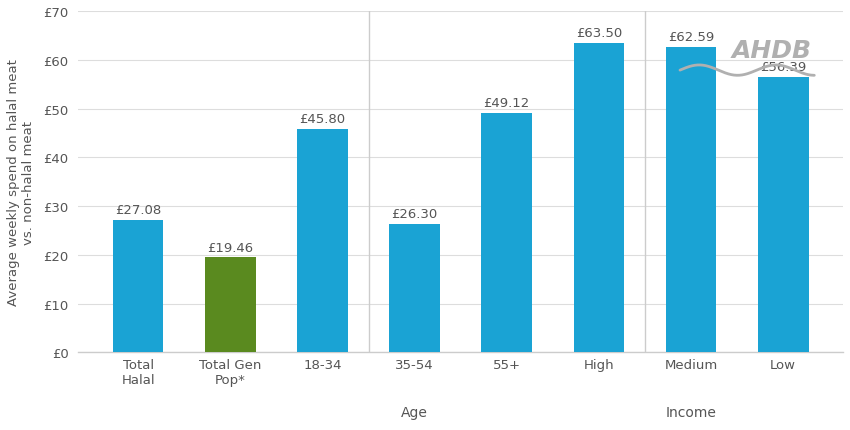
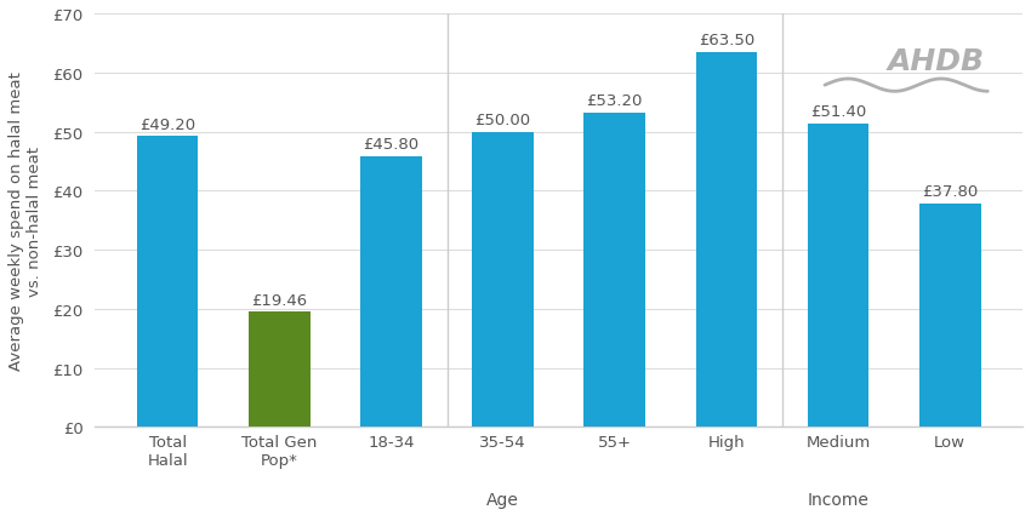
Total Halal: £27.08 -> £49.20
35-54: £26.30 -> £50.00
55+: £49.12 -> £53.20
Medium: £62.59 -> £51.40
Low: £56.39 -> £37.80
